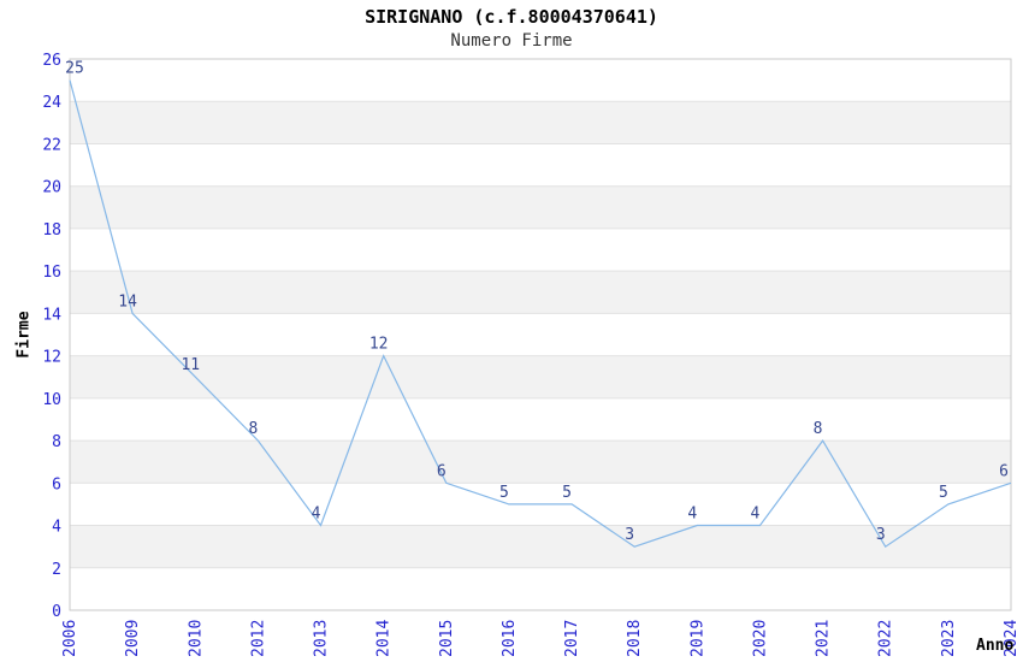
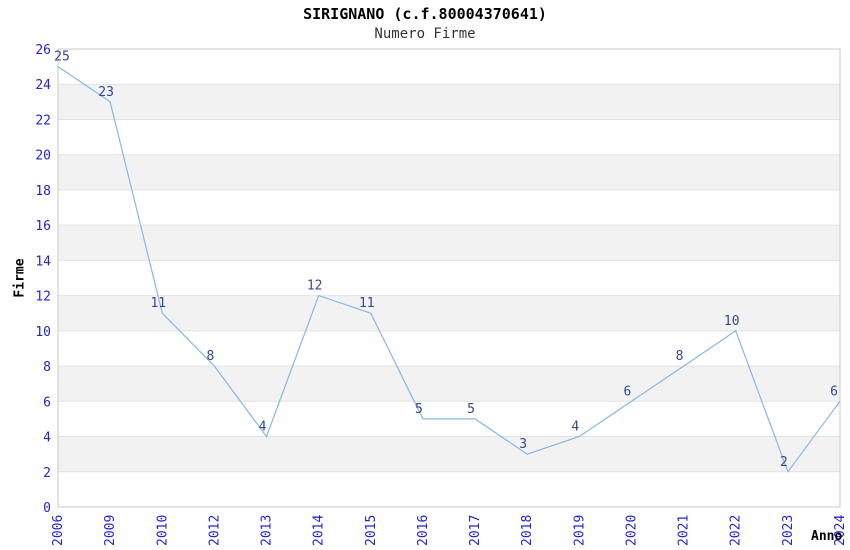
2009: 14 -> 23
2015: 6 -> 11
2020: 4 -> 6
2022: 3 -> 10
2023: 5 -> 2
